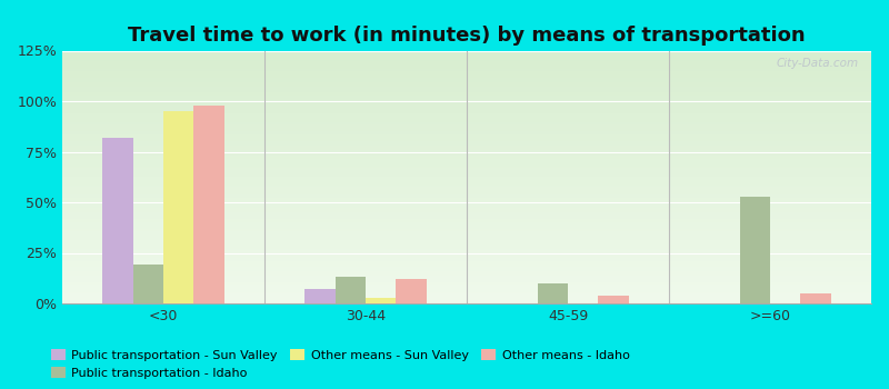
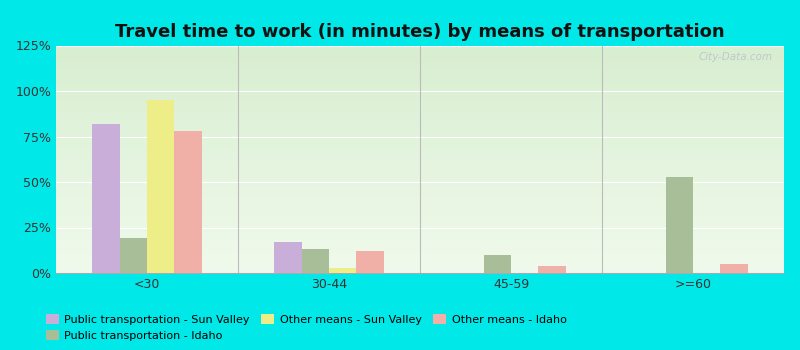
Other means - Idaho/<30: 98% -> 78%
Public transportation - Sun Valley/30-44: 7% -> 17%
